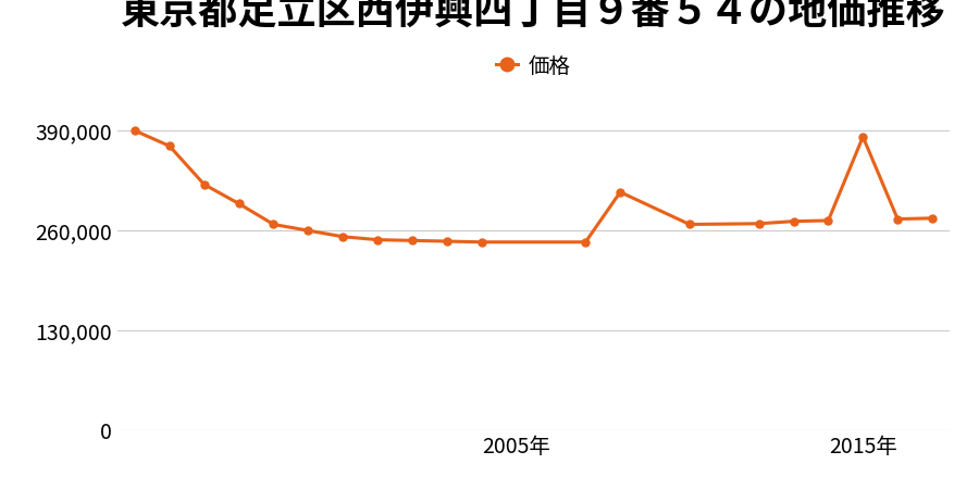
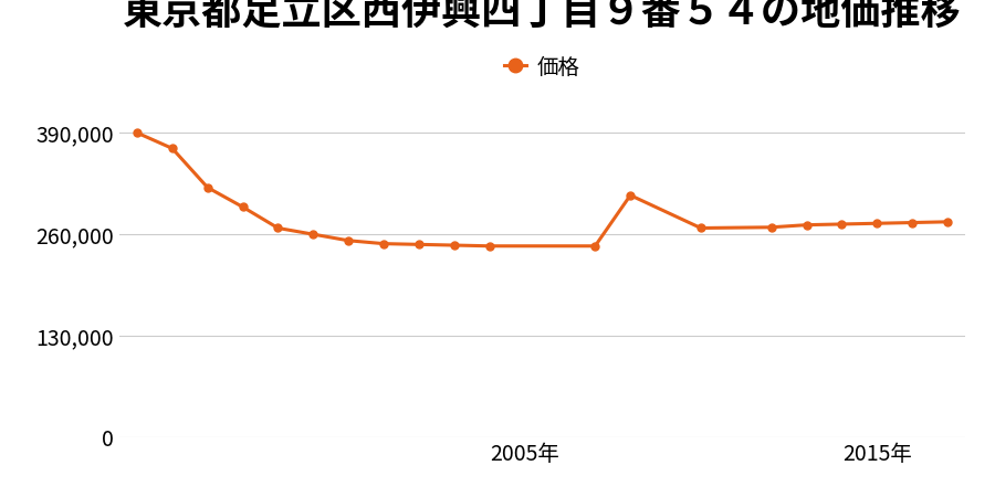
2015年: 382,000 -> 274,000
